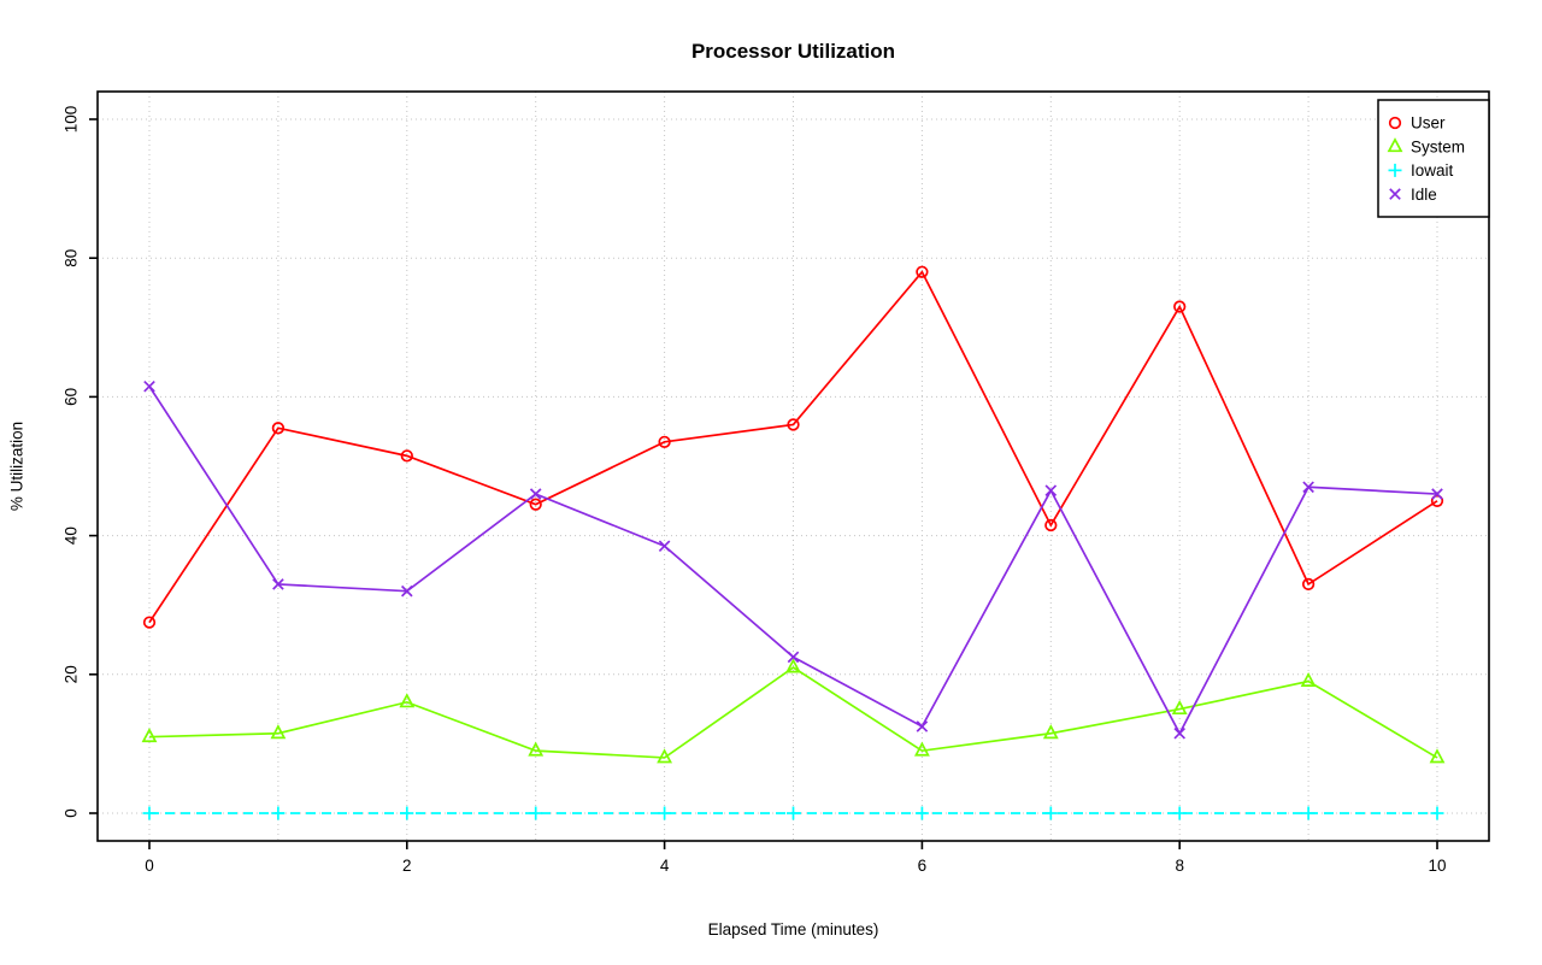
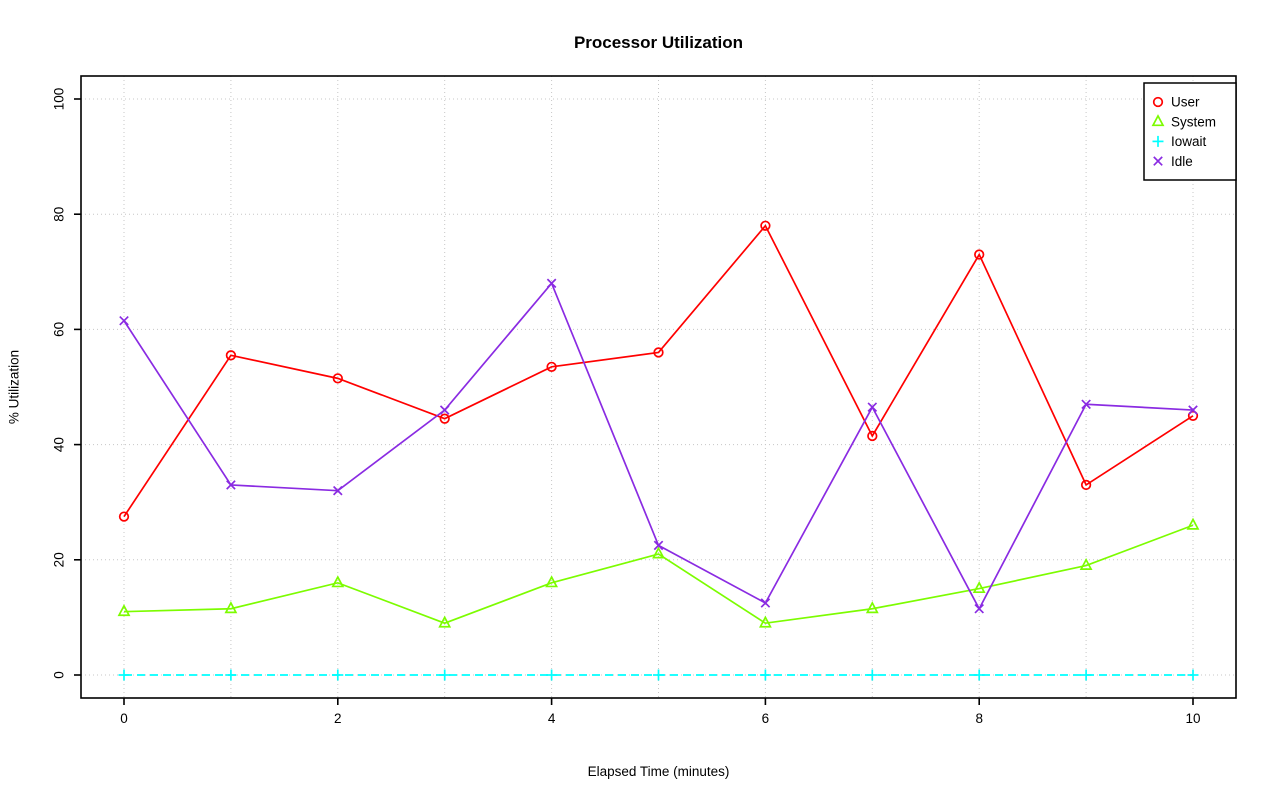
System/4: 8 -> 16
Idle/4: 38 -> 68
System/10: 8 -> 26
